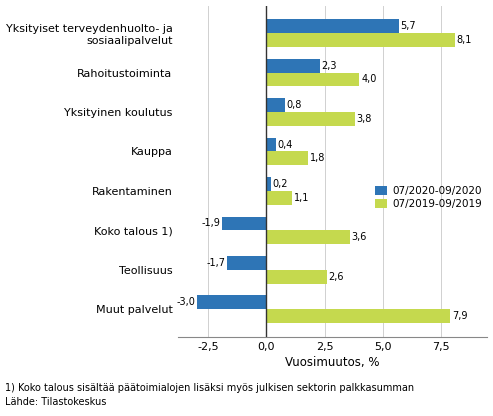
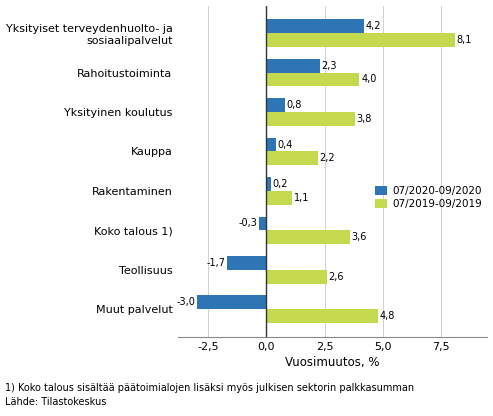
07/2020-09/2020/Yksityiset terveydenhuolto- ja sosiaalipalvelut: 5,7 -> 4,2
07/2019-09/2019/Kauppa: 1,8 -> 2,2
07/2020-09/2020/Koko talous 1): -1,9 -> -0,3
07/2019-09/2019/Muut palvelut: 7,9 -> 4,8
